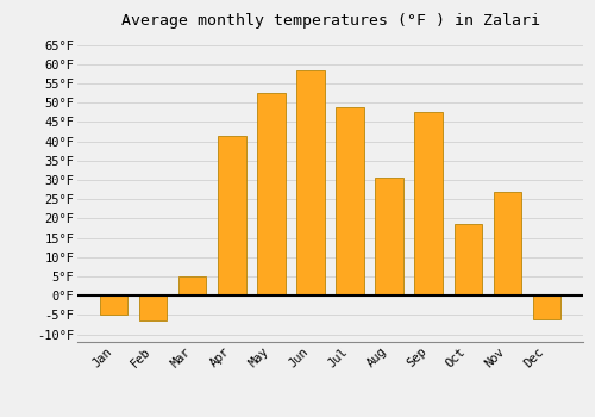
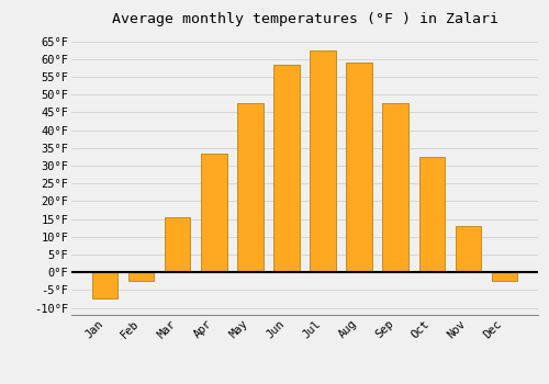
Jan: -5.0°F -> -7.5°F
Feb: -6.5°F -> -2.5°F
Mar: 5.0°F -> 15.5°F
Apr: 41.5°F -> 33.5°F
May: 52.5°F -> 47.5°F
Jul: 49.0°F -> 62.5°F
Aug: 30.5°F -> 59.0°F
Oct: 18.5°F -> 32.5°F
Nov: 27.0°F -> 13.0°F
Dec: -6.0°F -> -2.5°F
